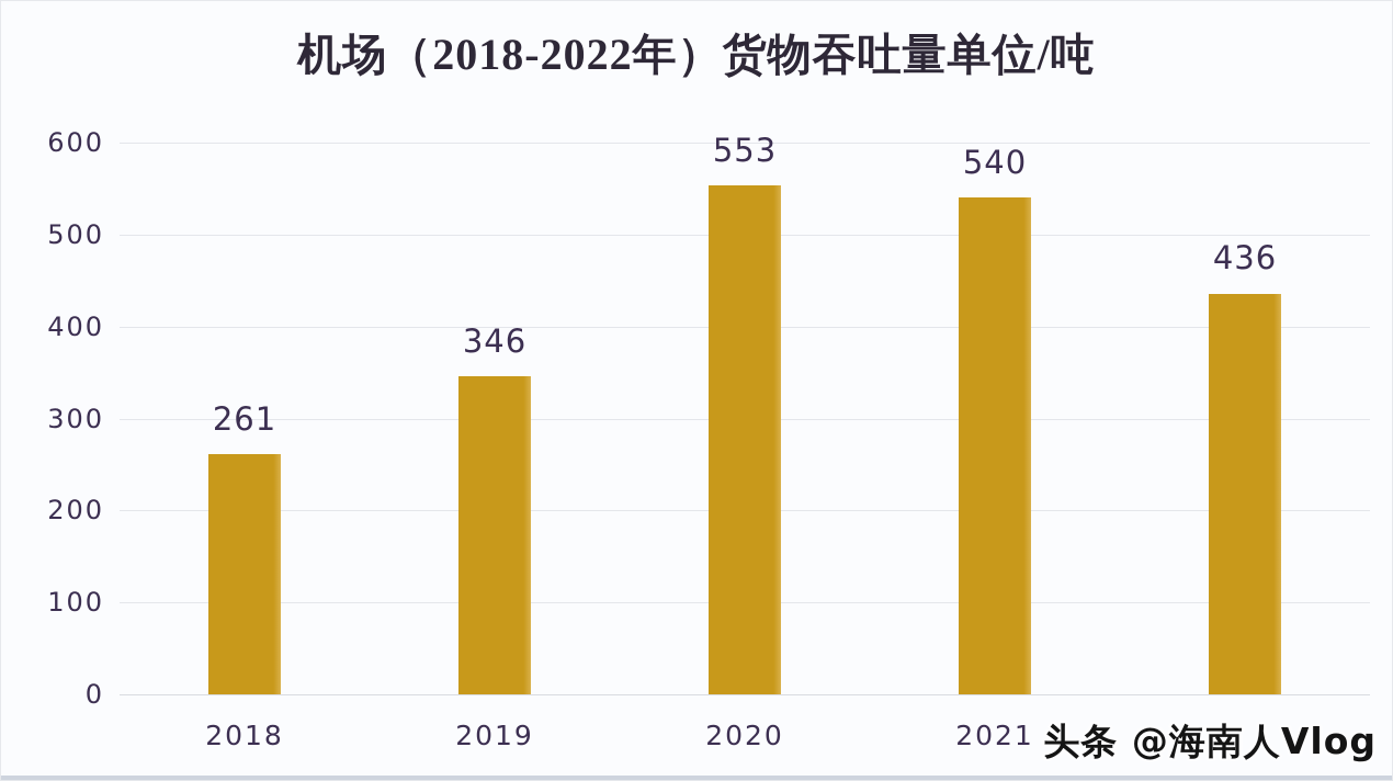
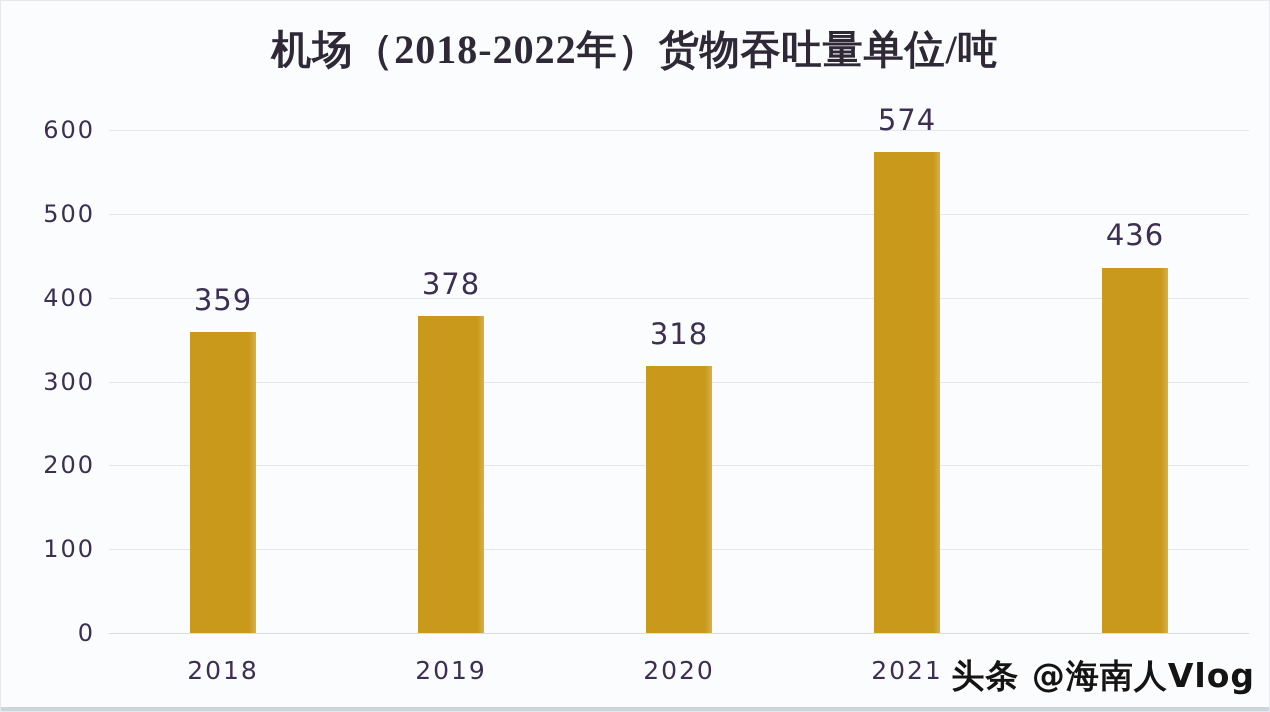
2018: 261 -> 359
2019: 346 -> 378
2020: 553 -> 318
2021: 540 -> 574
